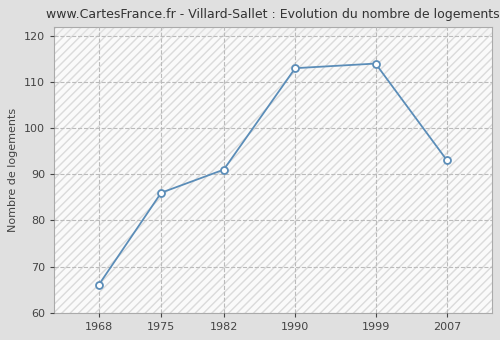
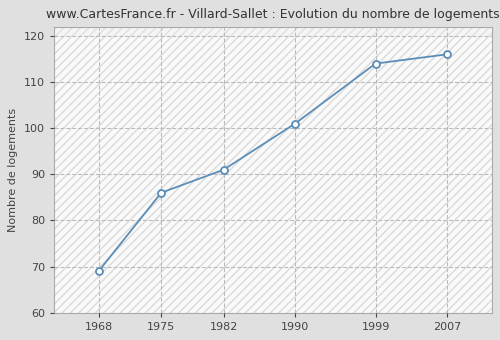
1968: 66 -> 69
1990: 113 -> 101
2007: 93 -> 116
